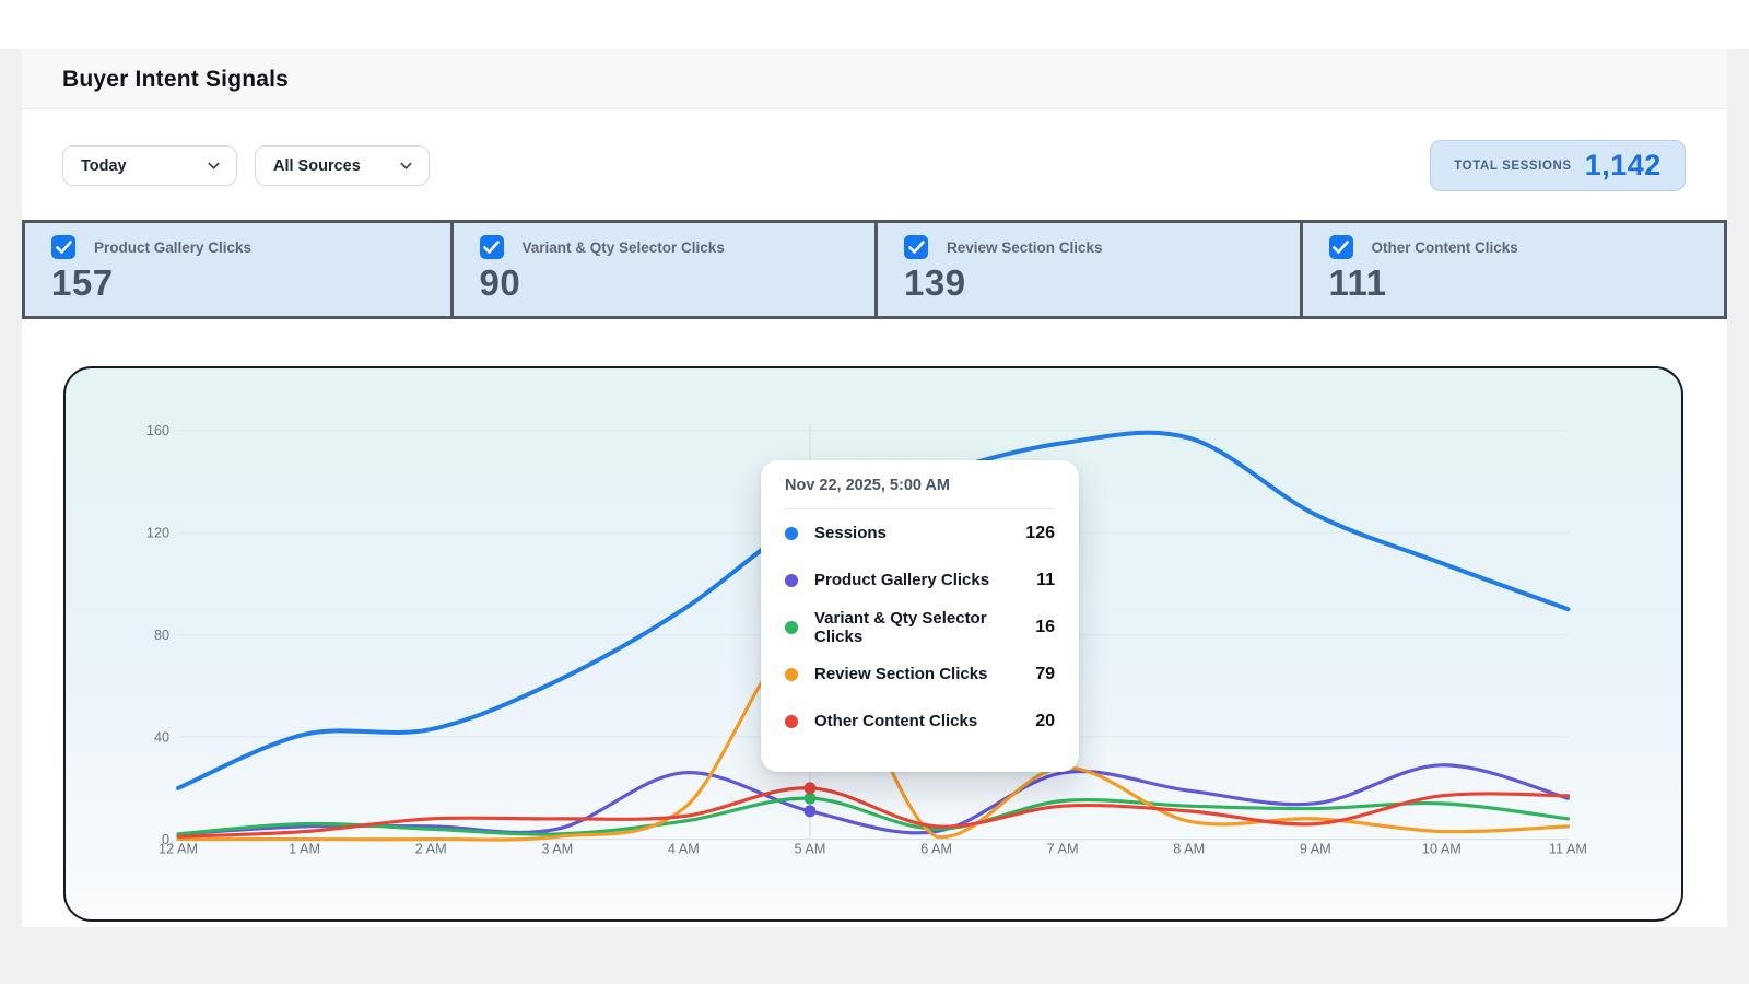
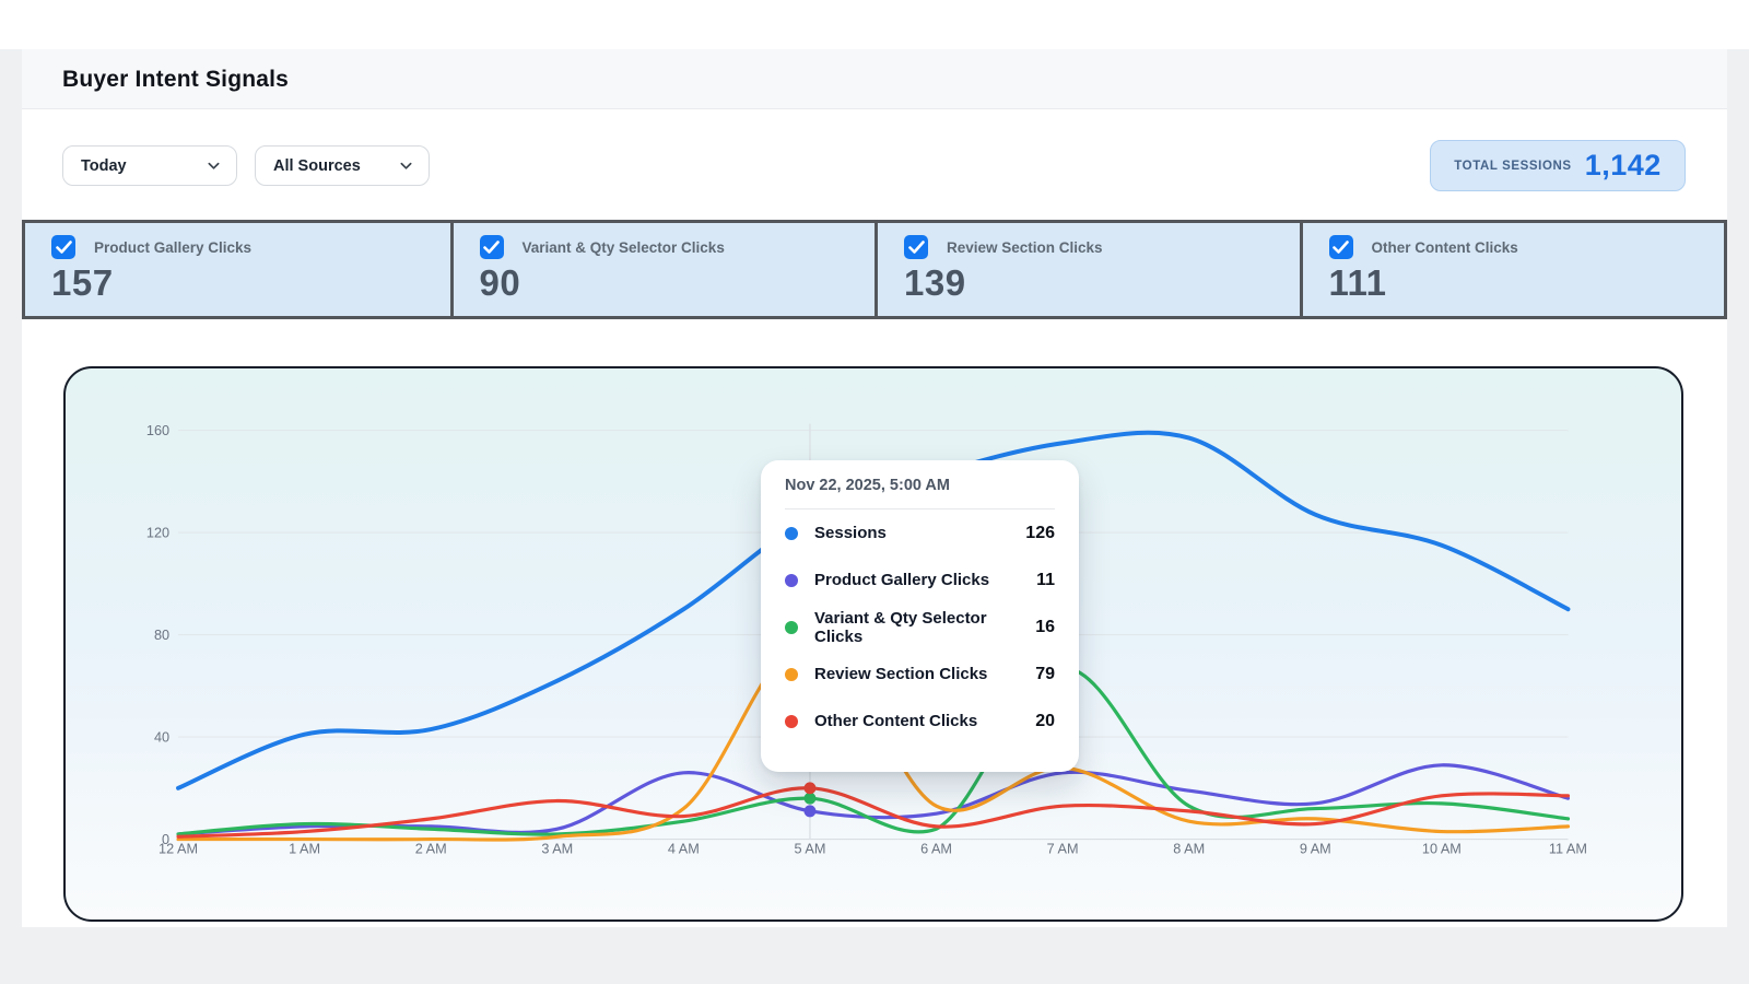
Other Content Clicks/3 AM: 8 -> 15
Product Gallery Clicks/6 AM: 3 -> 10
Review Section Clicks/6 AM: 1 -> 13
Variant & Qty Selector Clicks/7 AM: 15 -> 67
Sessions/10 AM: 108 -> 115
